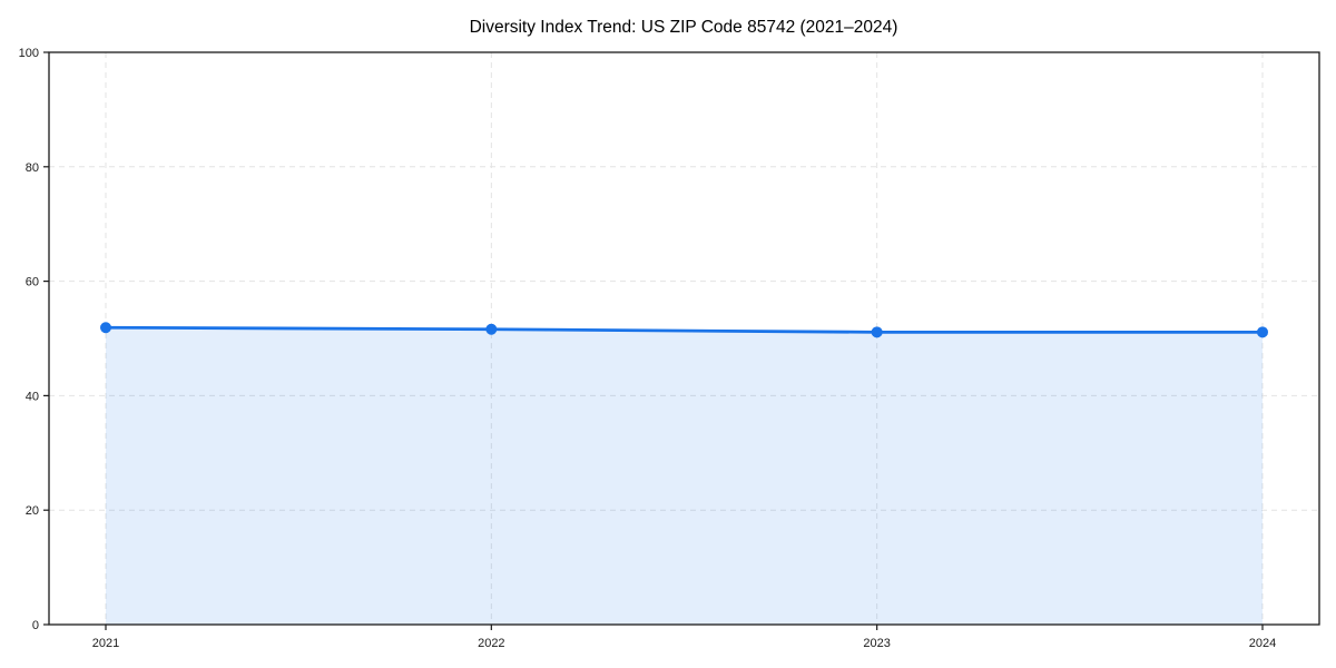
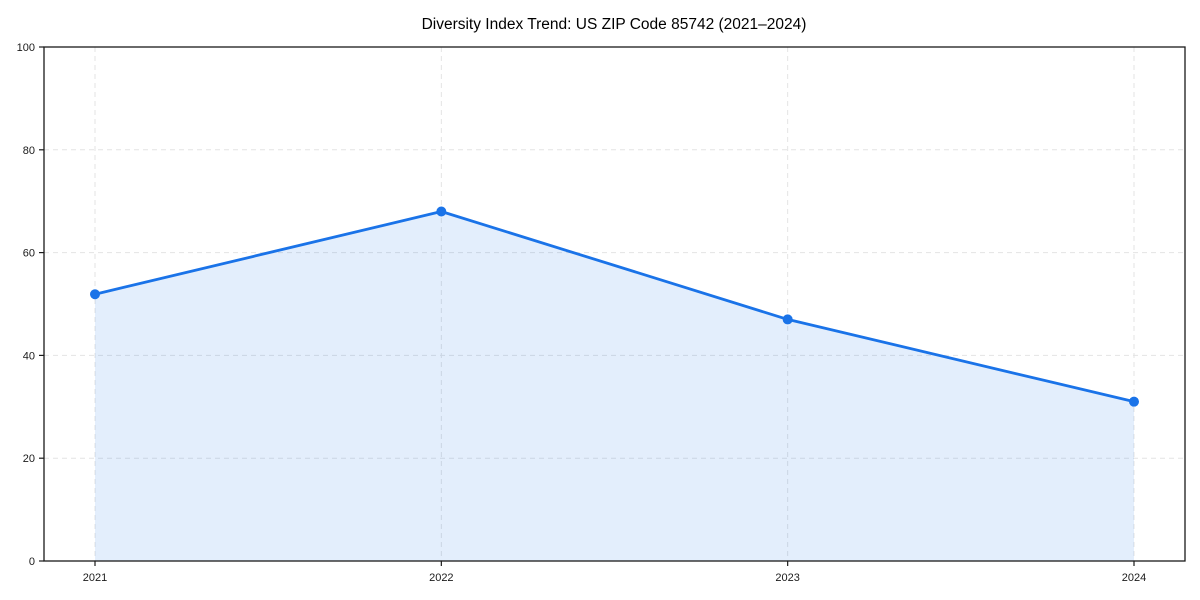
2022: 52 -> 68
2023: 51 -> 47
2024: 51 -> 31
